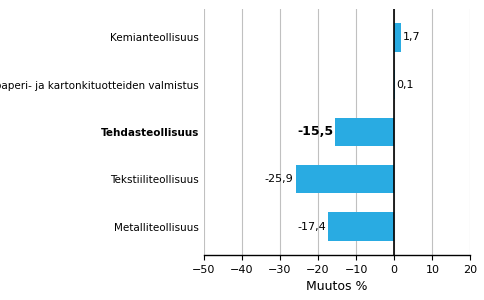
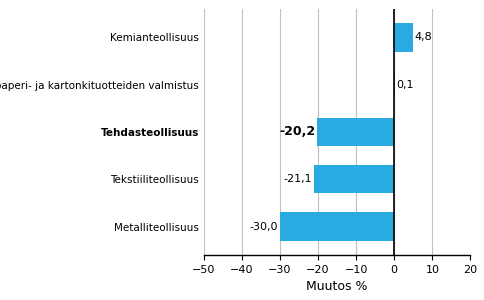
Kemianteollisuus: 1,7 -> 4,8
Tehdasteollisuus: -15,5 -> -20,2
Tekstiiliteollisuus: -25,9 -> -21,1
Metalliteollisuus: -17,4 -> -30,0
